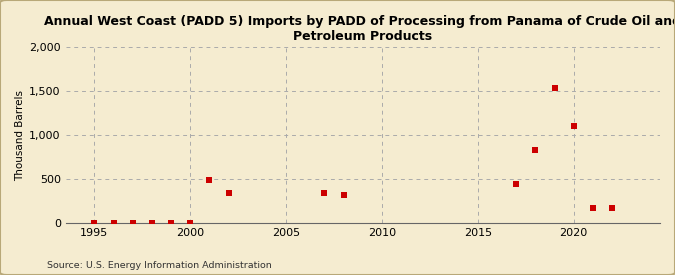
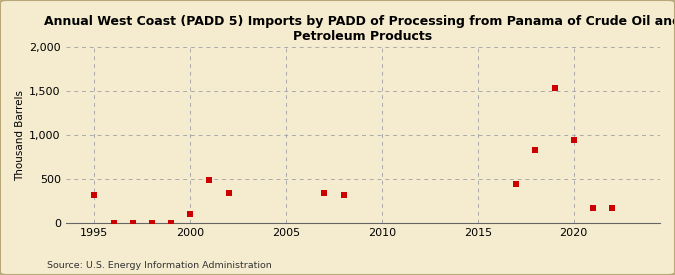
1995: 0 -> 320
2000: 0 -> 100
2020: 1,100 -> 940
